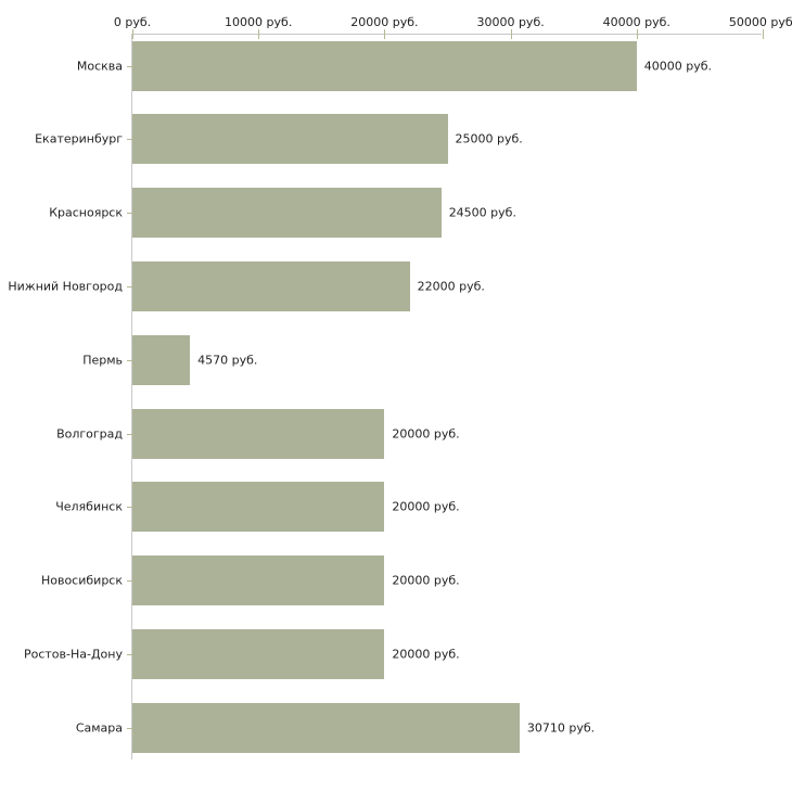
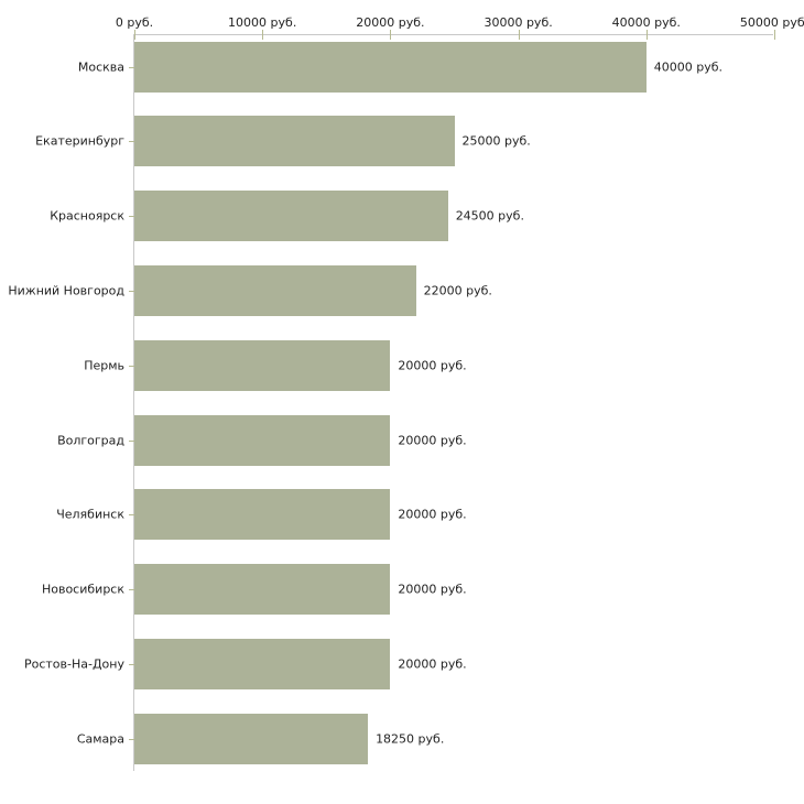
Пермь: 4570 -> 20000
Самара: 30710 -> 18250
